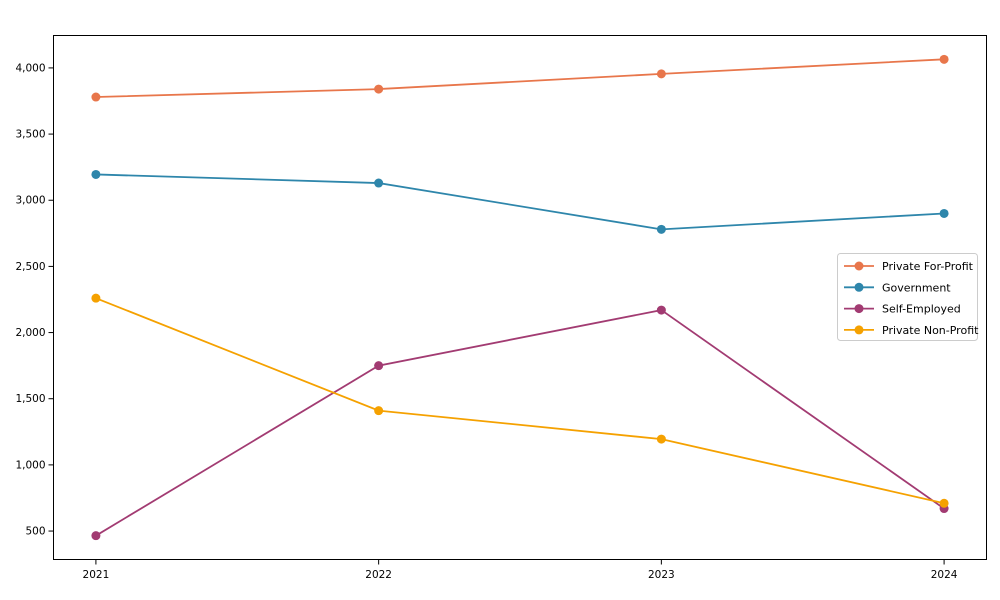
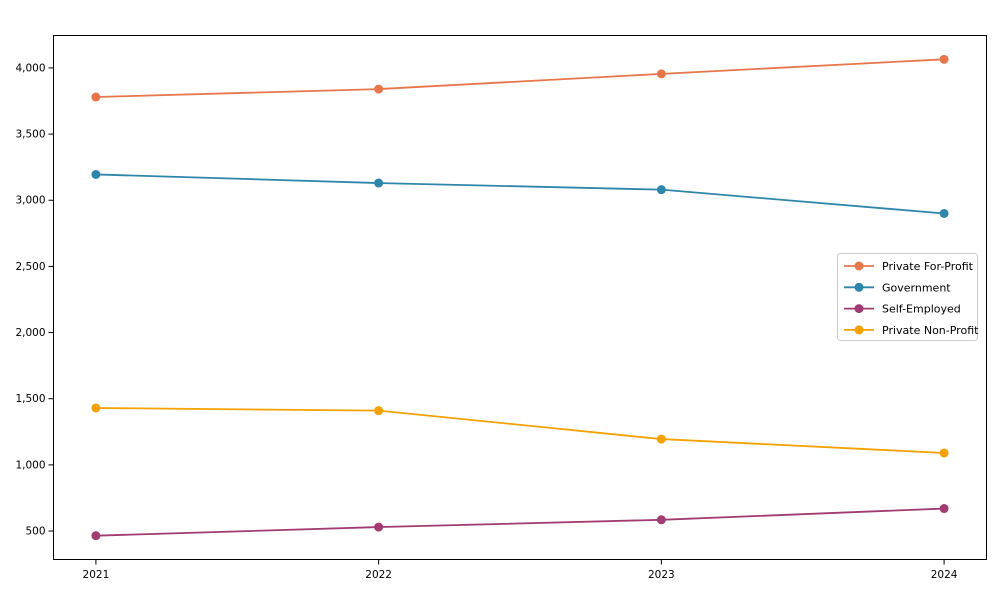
Private Non-Profit/2021: 2260 -> 1430
Self-Employed/2022: 1750 -> 530
Government/2023: 2780 -> 3080
Self-Employed/2023: 2170 -> 580
Private Non-Profit/2024: 710 -> 1090
